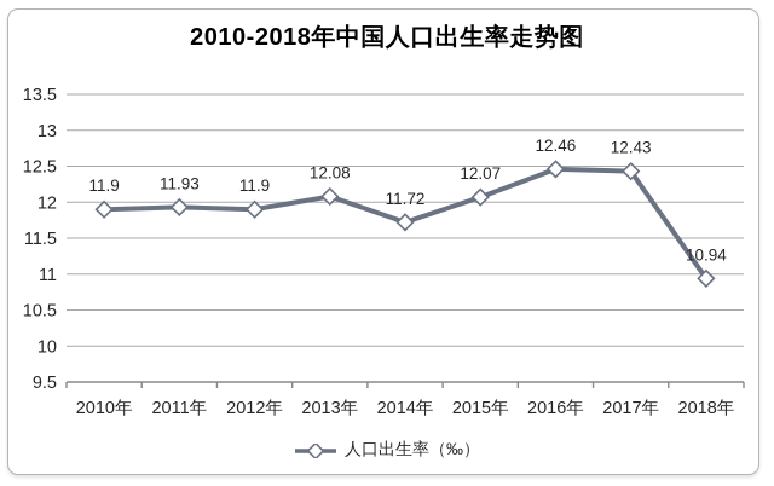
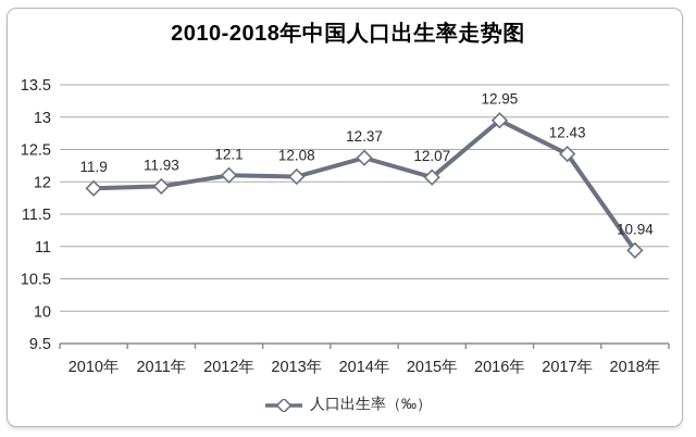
2012年: 11.9 -> 12.1
2014年: 11.72 -> 12.37
2016年: 12.46 -> 12.95
